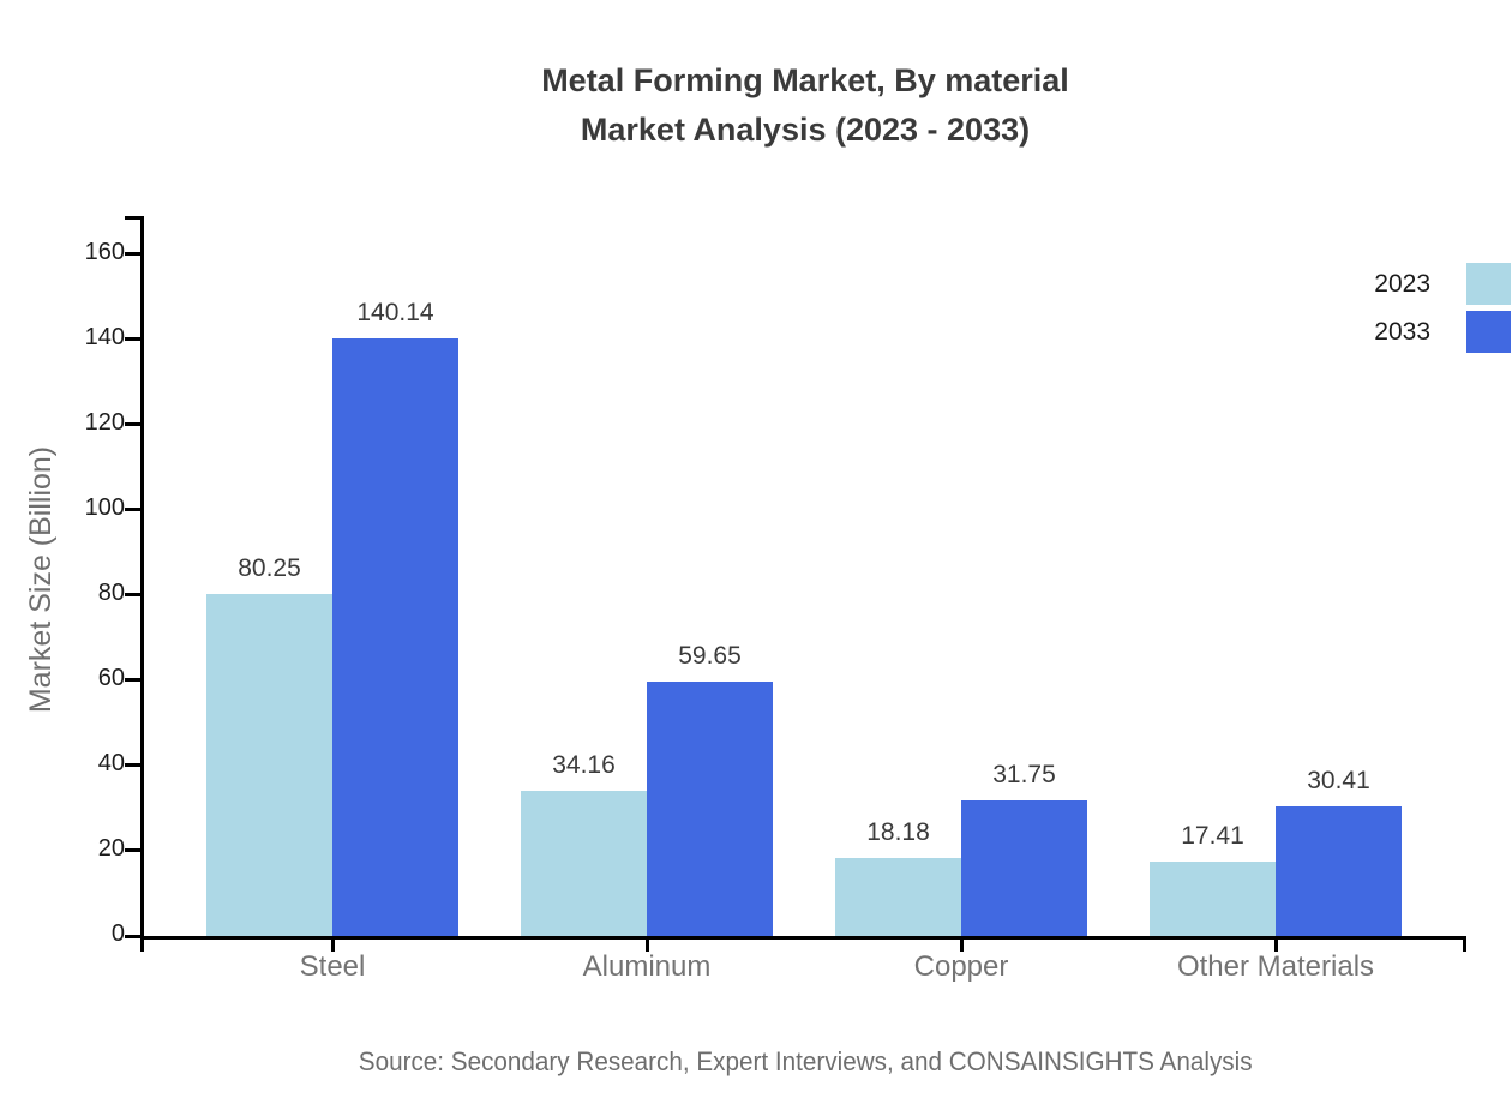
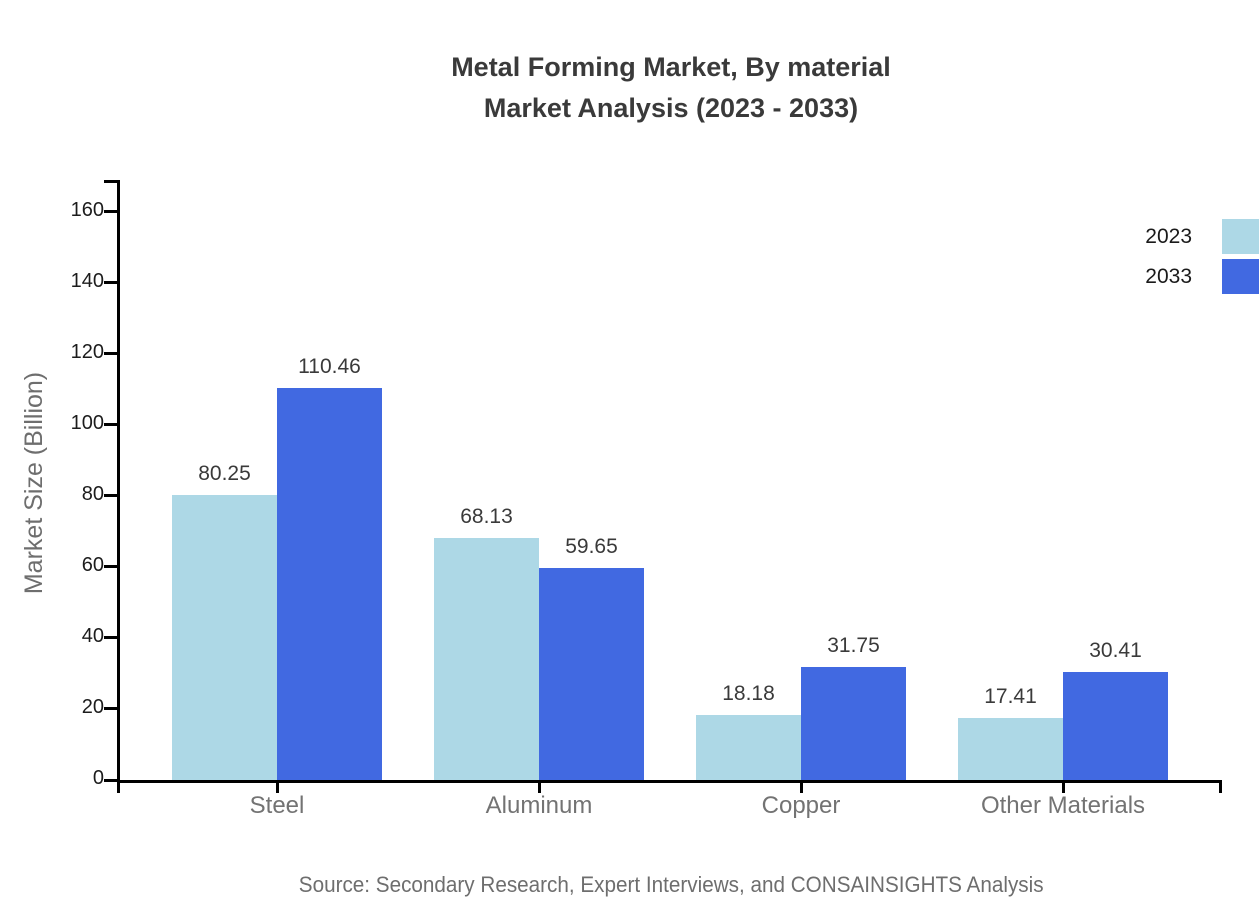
2033/Steel: 140.14 -> 110.46
2023/Aluminum: 34.16 -> 68.13
